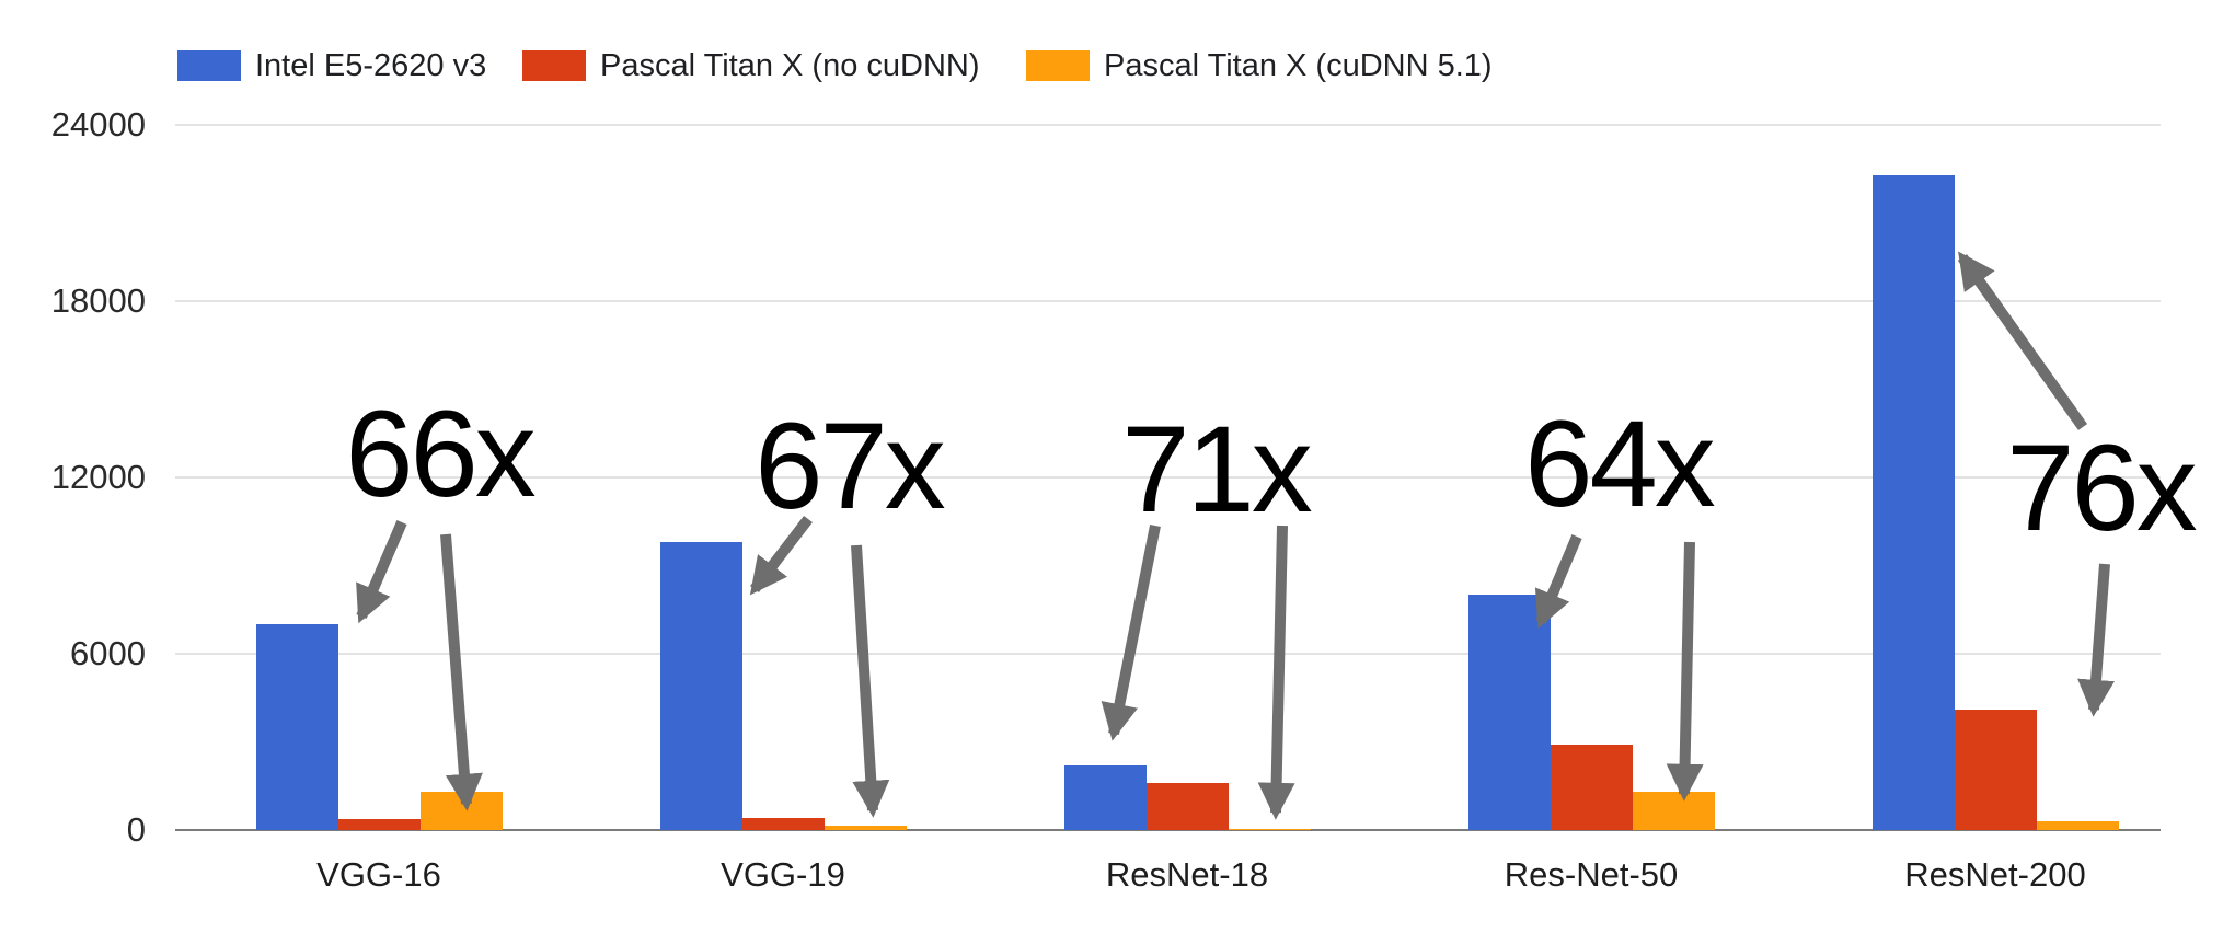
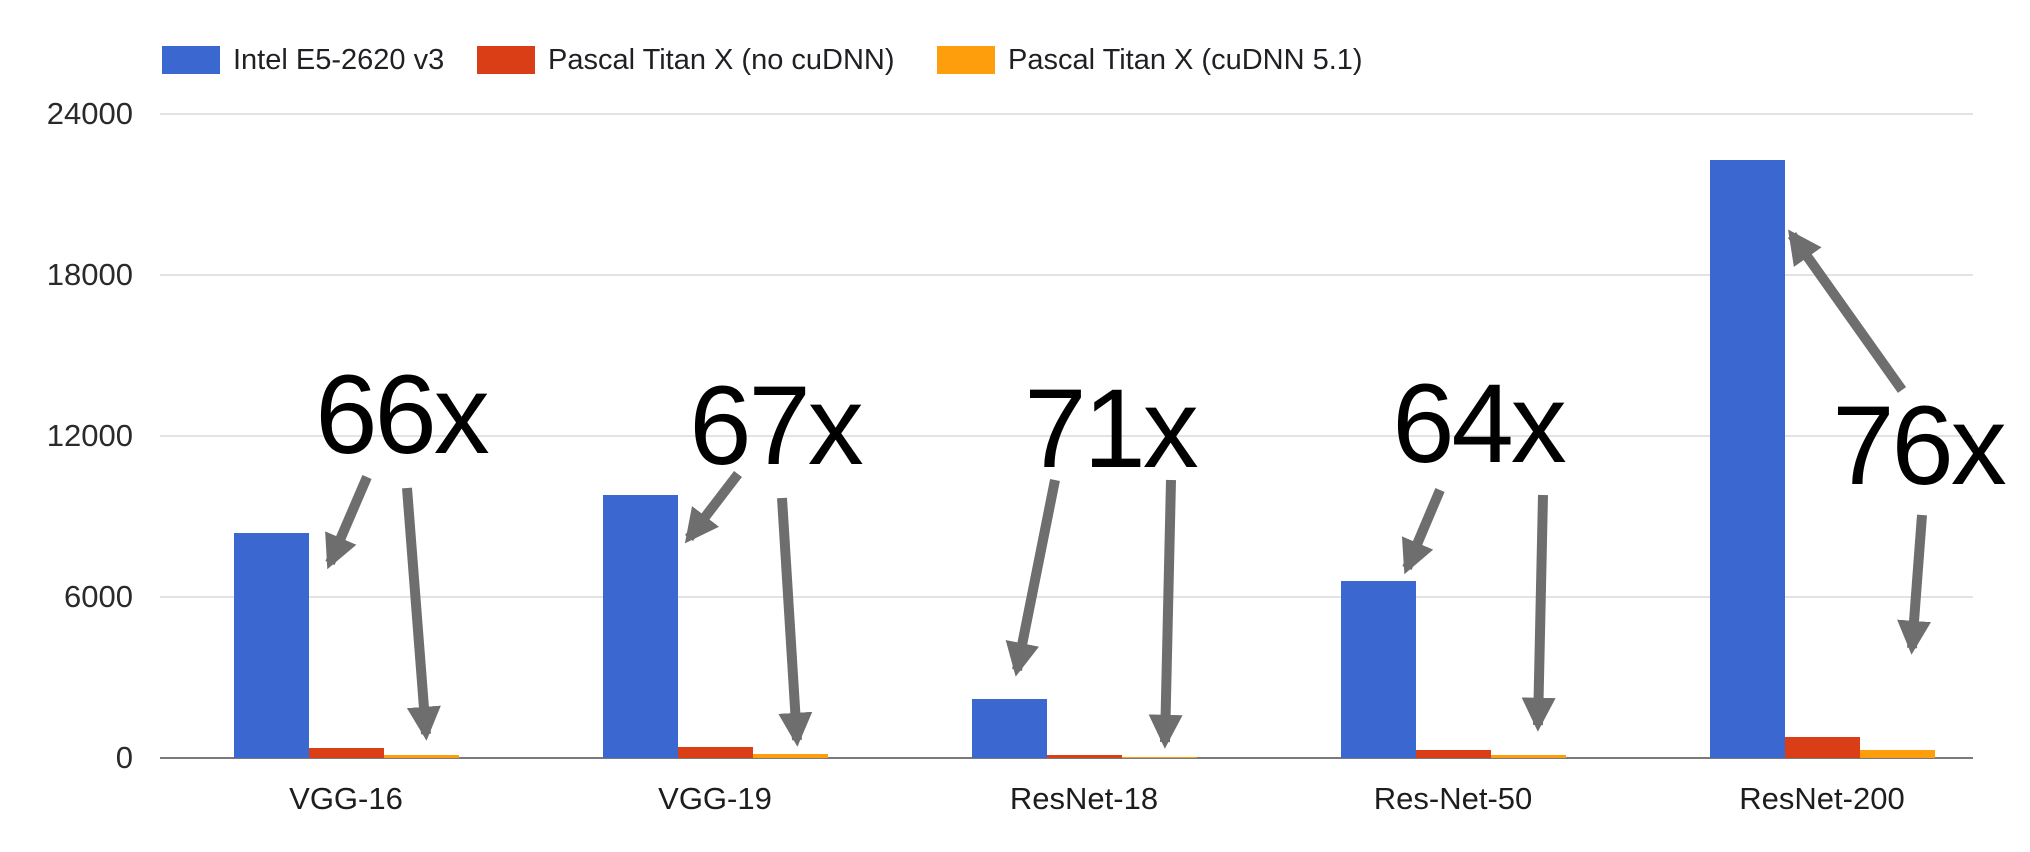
Intel E5-2620 v3/VGG-16: 7000 -> 8400
Pascal Titan X (cuDNN 5.1)/VGG-16: 1300 -> 100
Pascal Titan X (no cuDNN)/ResNet-18: 1600 -> 100
Intel E5-2620 v3/Res-Net-50: 8000 -> 6600
Pascal Titan X (no cuDNN)/Res-Net-50: 2900 -> 300
Pascal Titan X (cuDNN 5.1)/Res-Net-50: 1300 -> 100
Pascal Titan X (no cuDNN)/ResNet-200: 4100 -> 800
